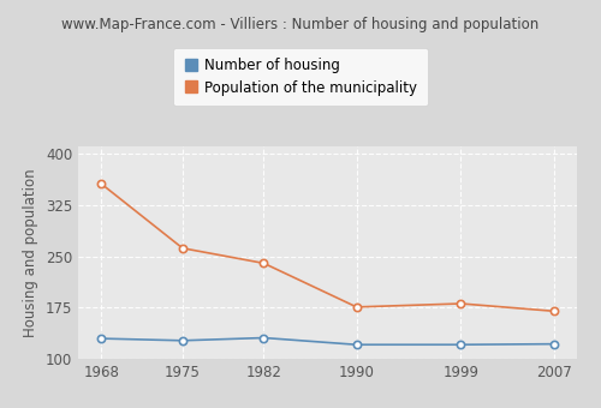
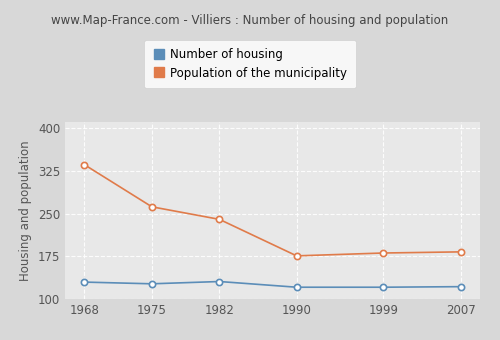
Population of the municipality/1968: 356 -> 336
Population of the municipality/2007: 170 -> 183
